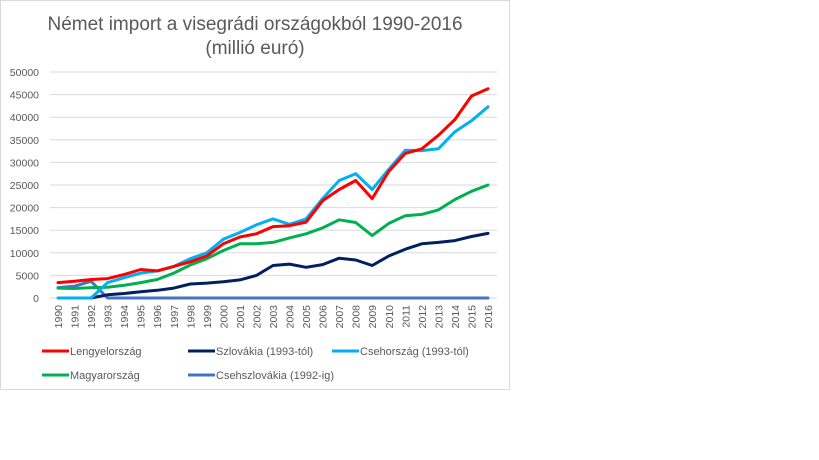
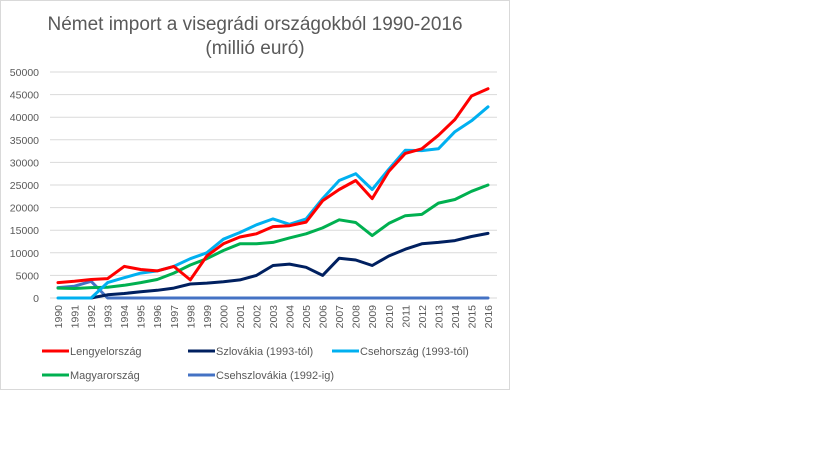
Lengyelország/1994: 5000 -> 7000
Lengyelország/1998: 8000 -> 4000
Szlovákia (1993-tól)/2006: 7000 -> 5000
Magyarország/2013: 20000 -> 21000
